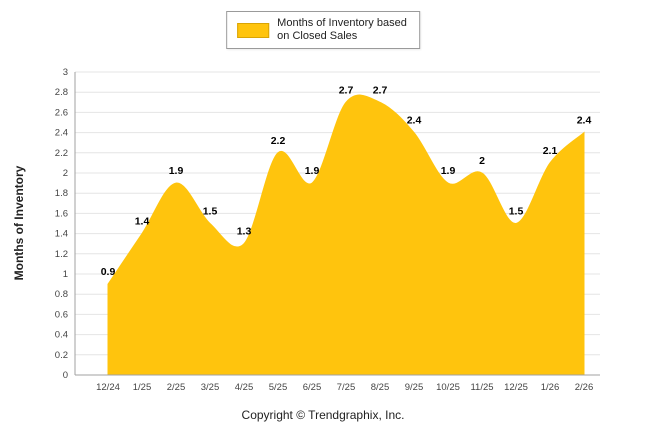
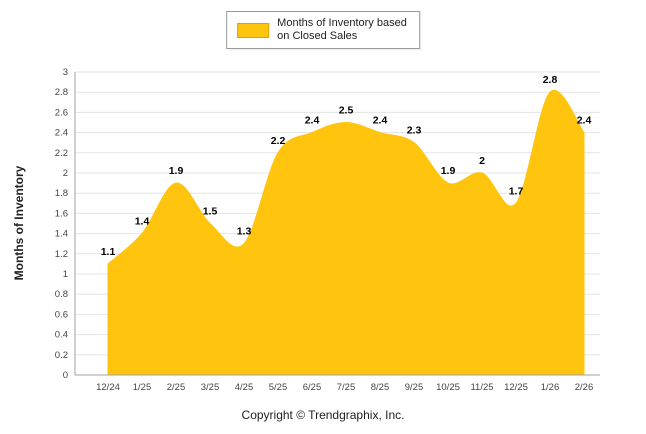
12/24: 0.9 -> 1.1
6/25: 1.9 -> 2.4
7/25: 2.7 -> 2.5
8/25: 2.7 -> 2.4
9/25: 2.4 -> 2.3
12/25: 1.5 -> 1.7
1/26: 2.1 -> 2.8
